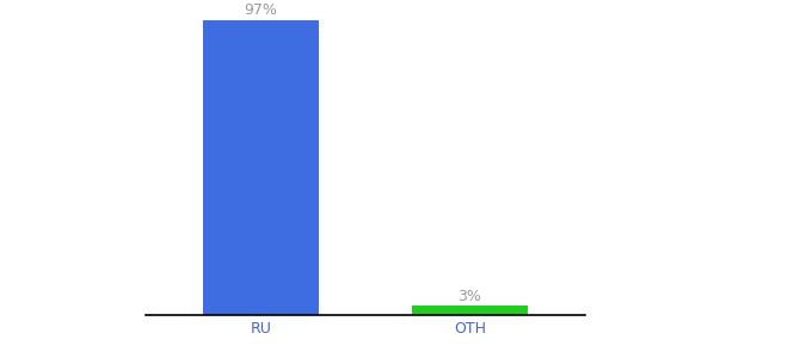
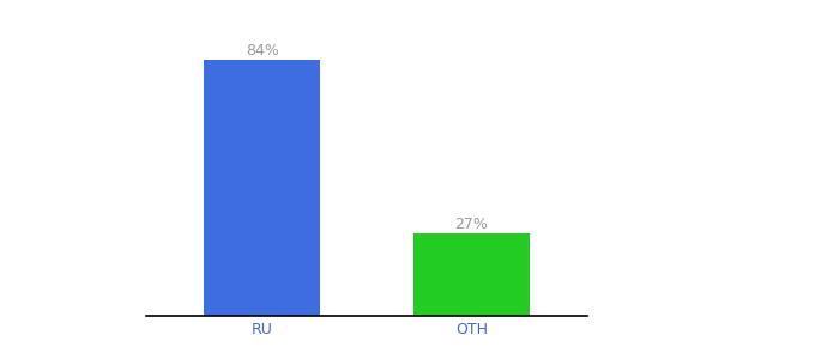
RU: 97% -> 84%
OTH: 3% -> 27%
